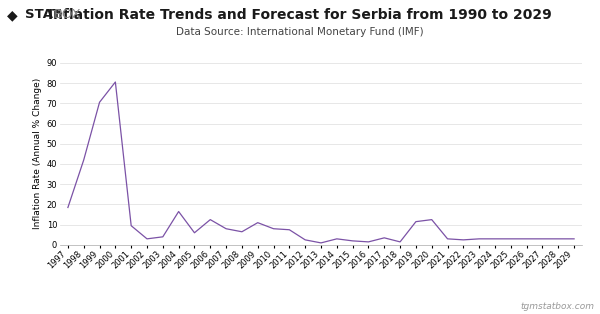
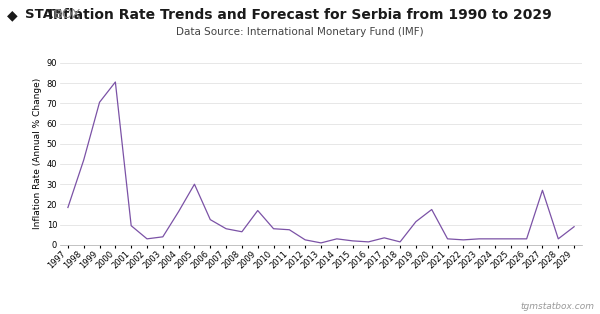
2005: 6.0 -> 30.0
2009: 11.0 -> 17.0
2020: 12.5 -> 17.5
2027: 3.0 -> 27.0
2029: 3.0 -> 9.0
